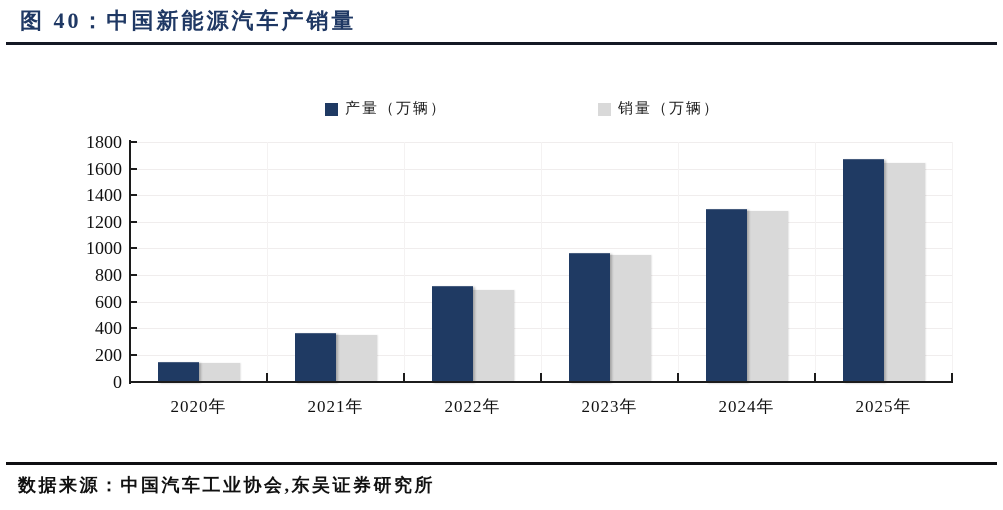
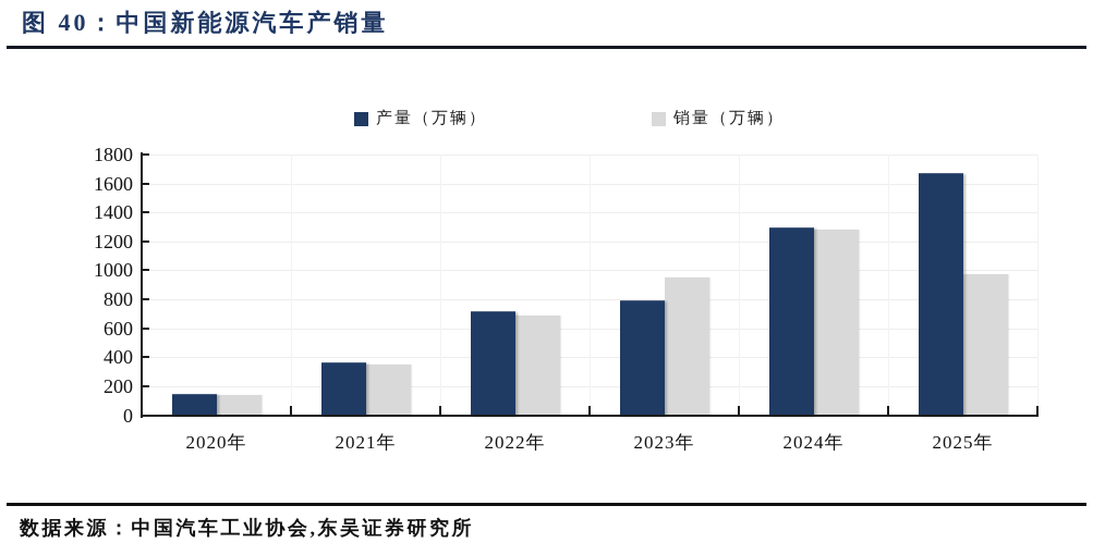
产量（万辆）/2023年: 960 -> 790
销量（万辆）/2025年: 1640 -> 970
